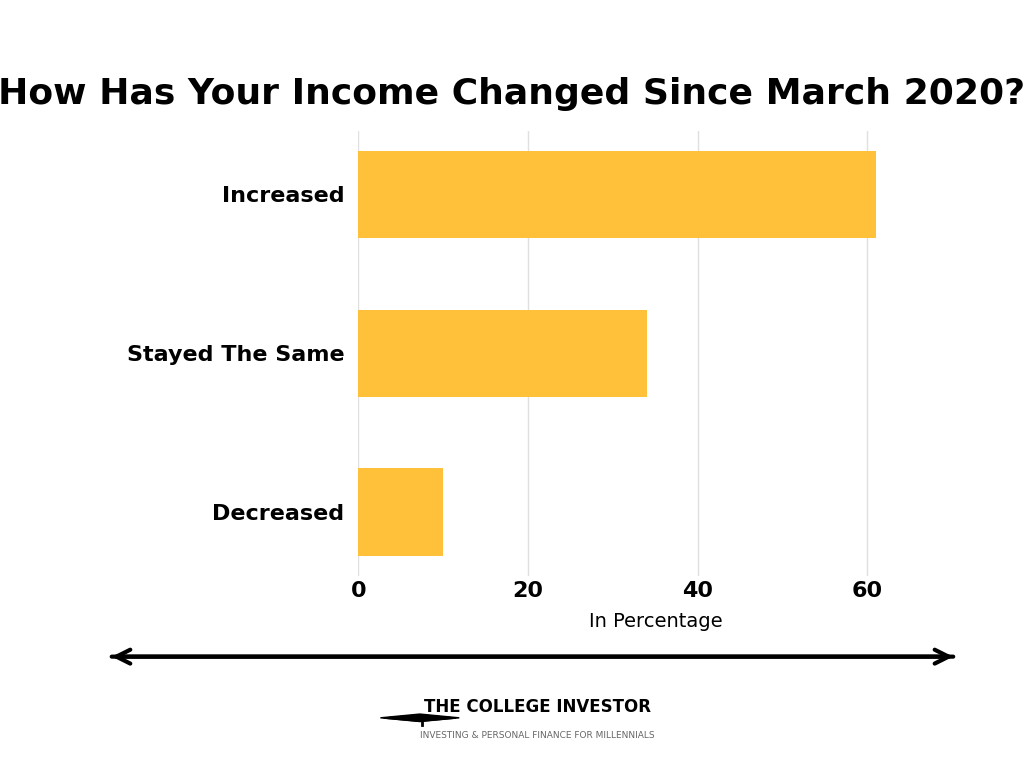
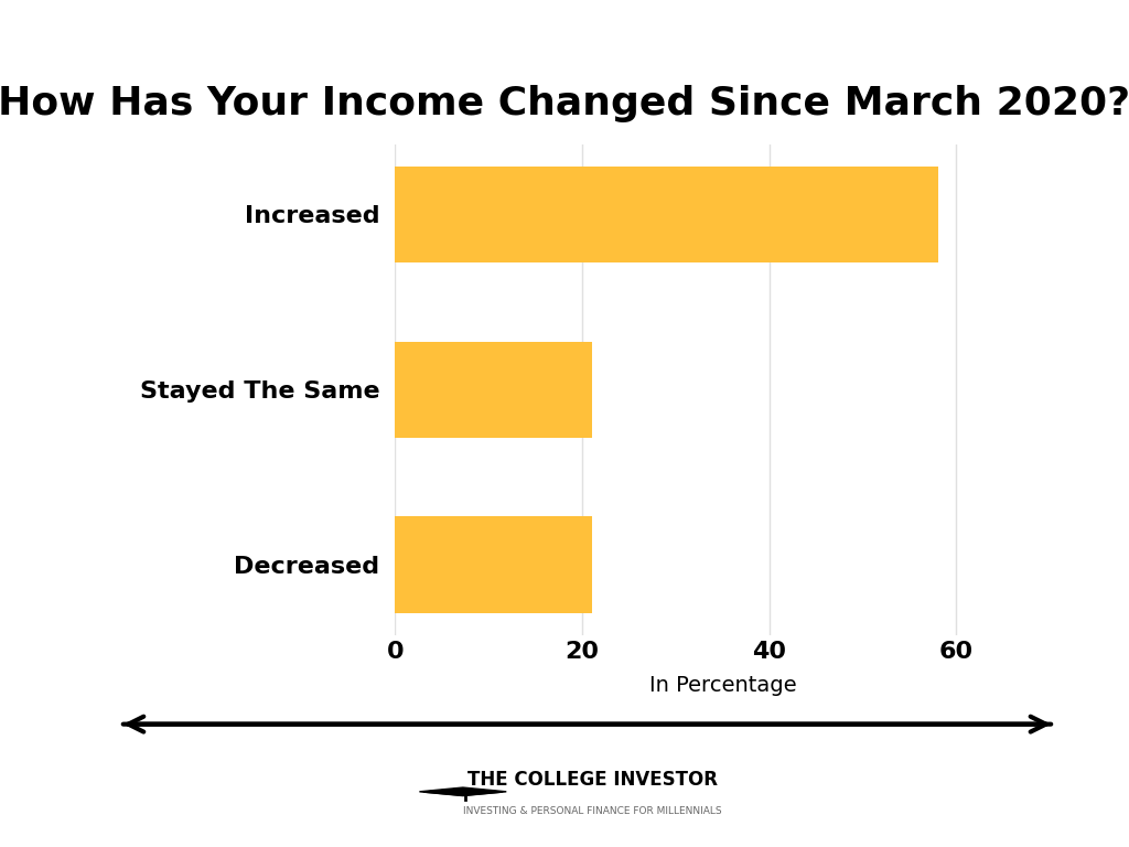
Increased: 61 -> 58
Stayed The Same: 34 -> 21
Decreased: 10 -> 21
